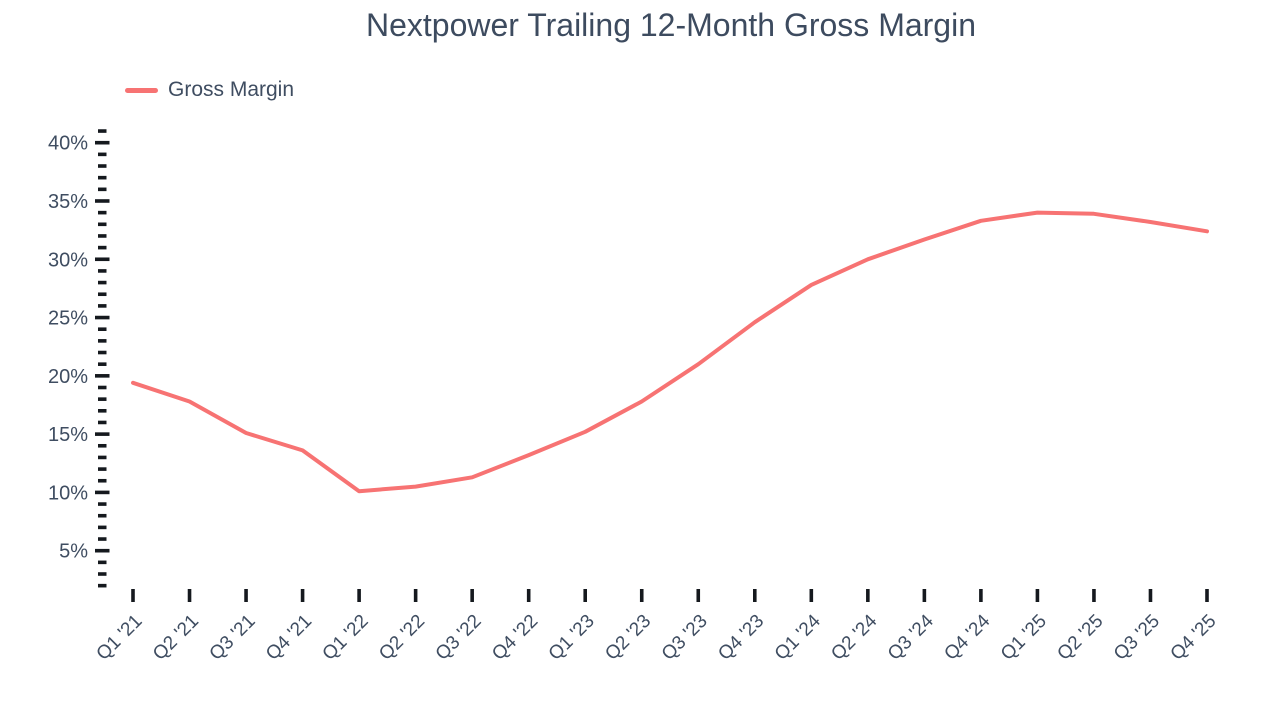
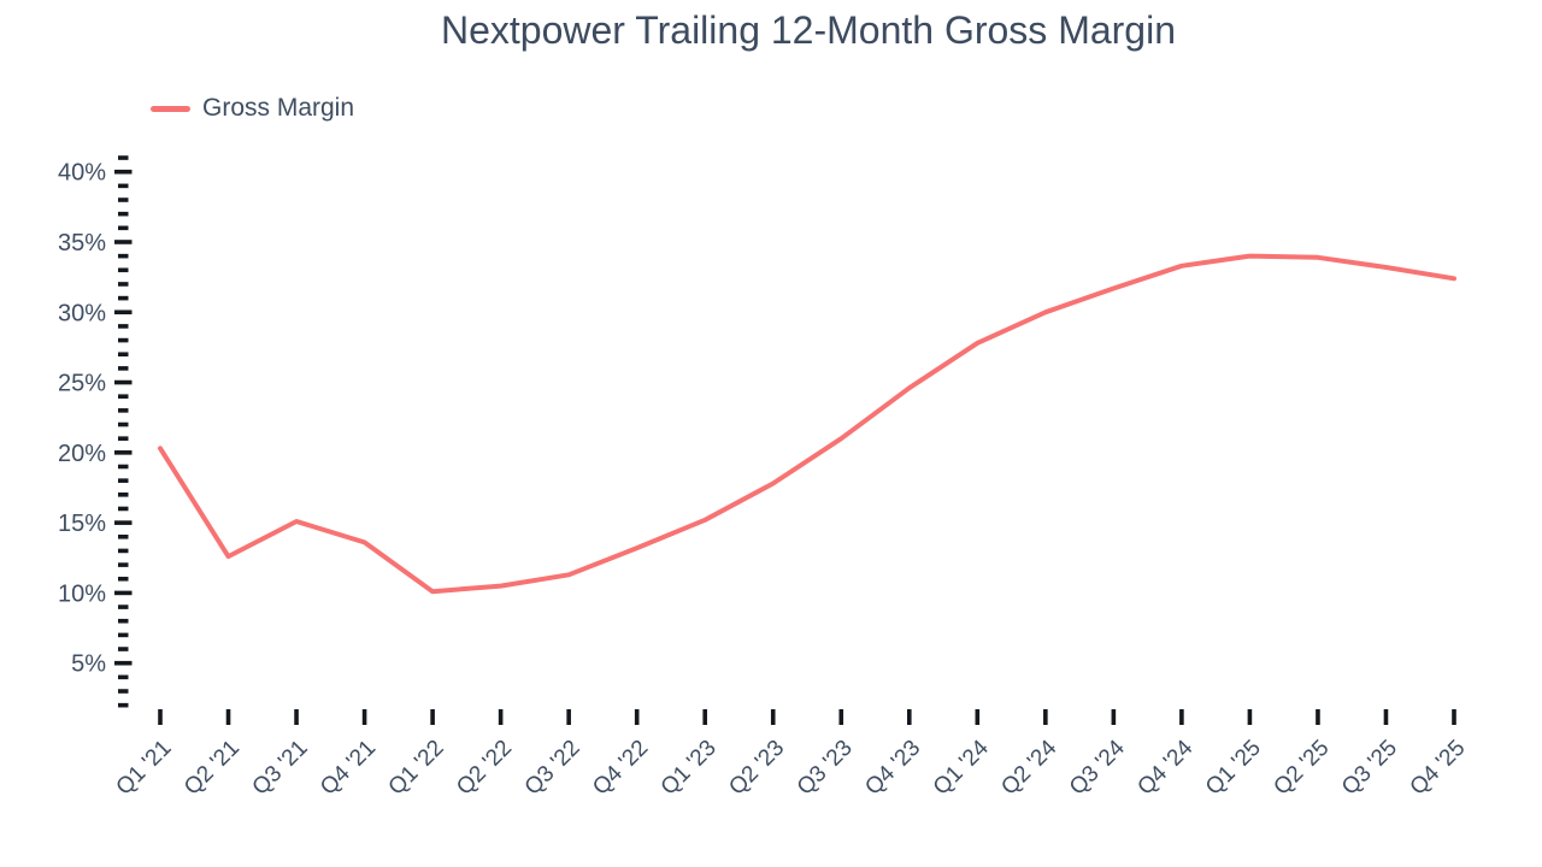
Q1 '21: 19.4% -> 20.3%
Q2 '21: 17.8% -> 12.6%
